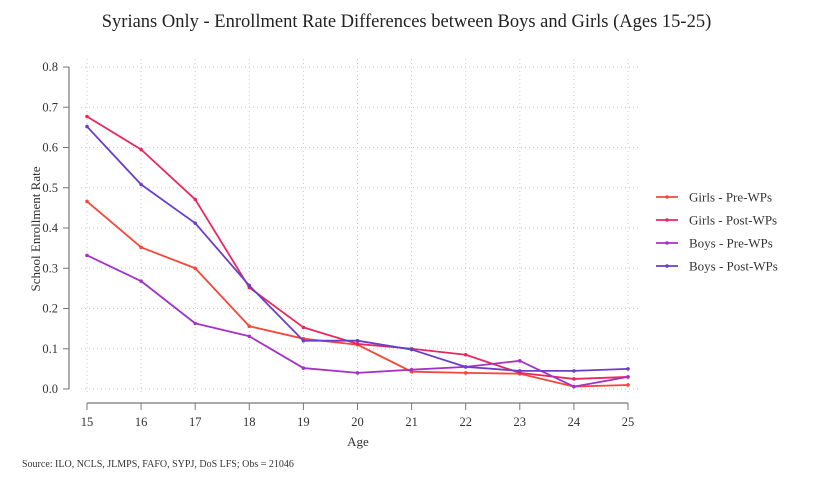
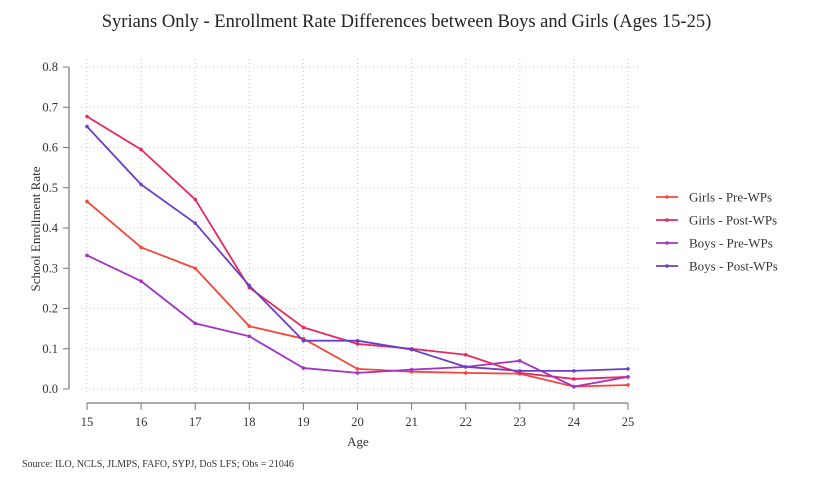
Girls - Pre-WPs/20: 0.11 -> 0.05
